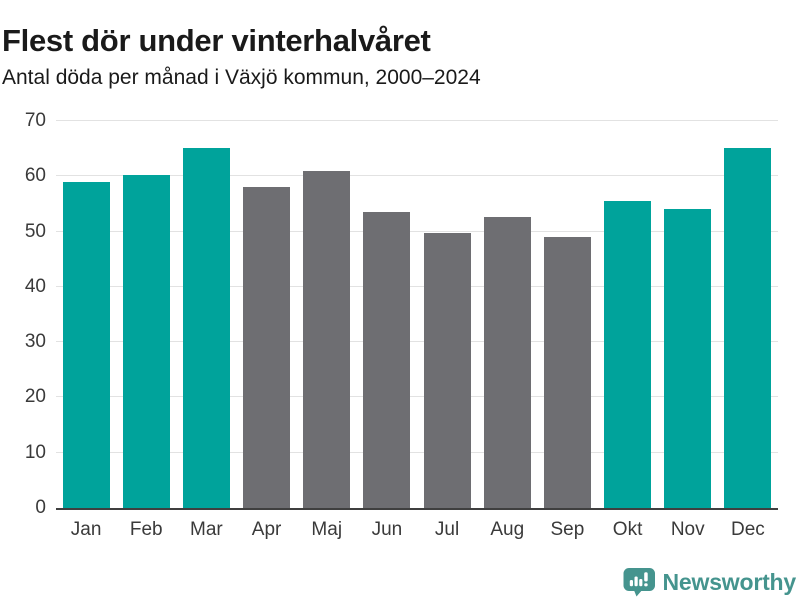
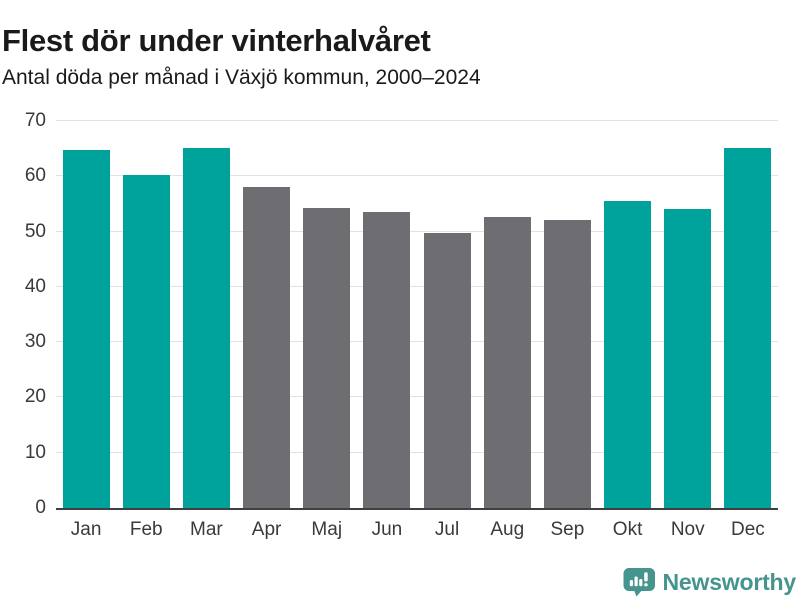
Jan: 59 -> 65
Maj: 61 -> 54
Sep: 49 -> 52
